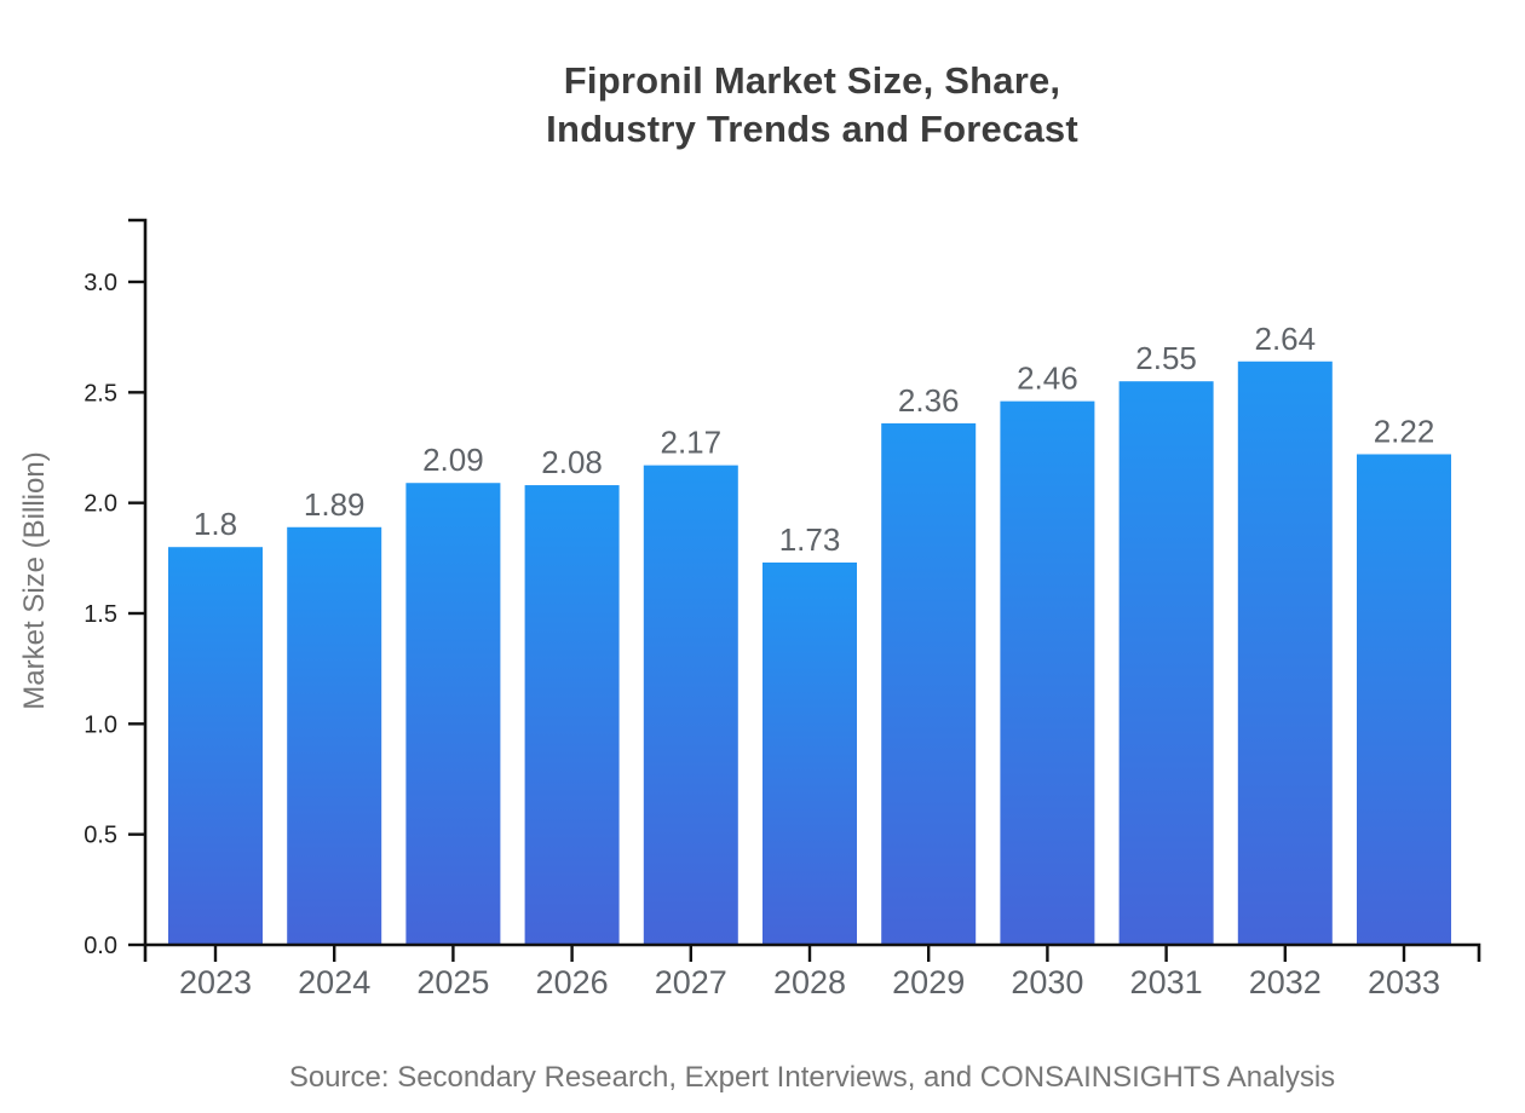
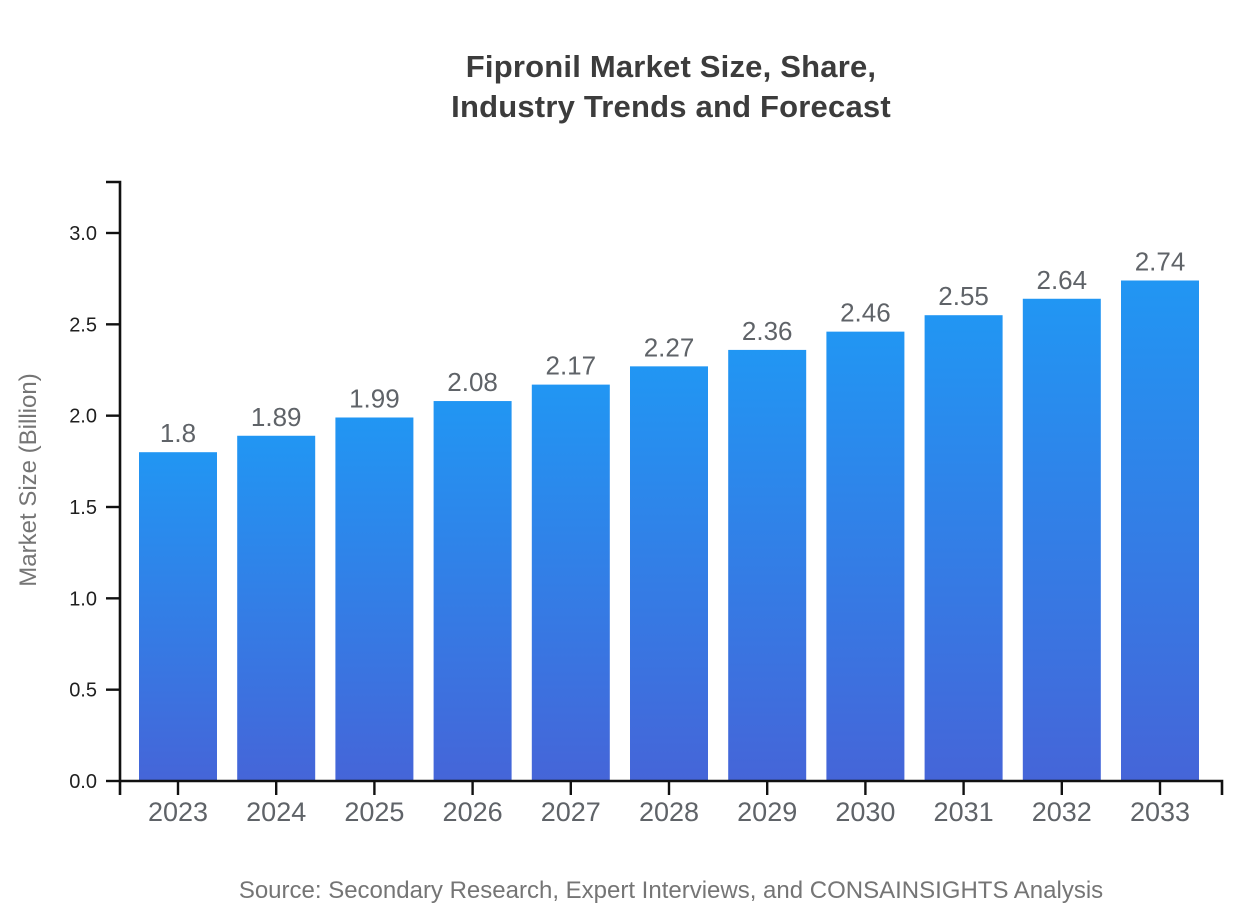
2025: 2.09 -> 1.99
2028: 1.73 -> 2.27
2033: 2.22 -> 2.74
